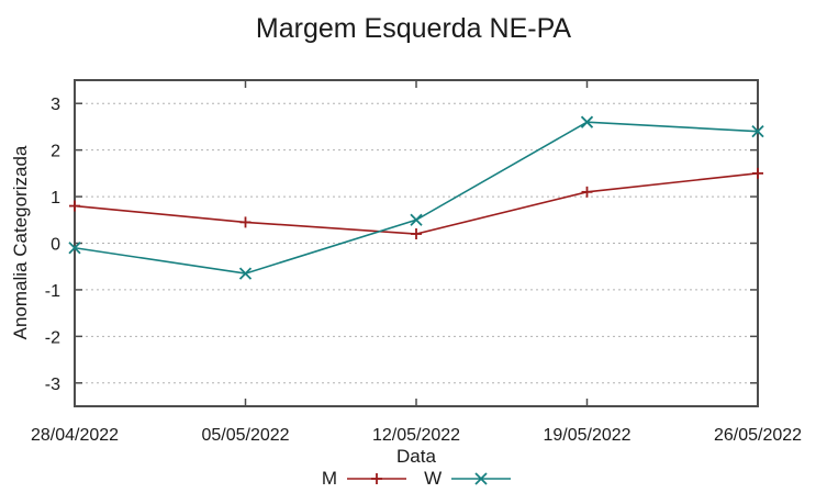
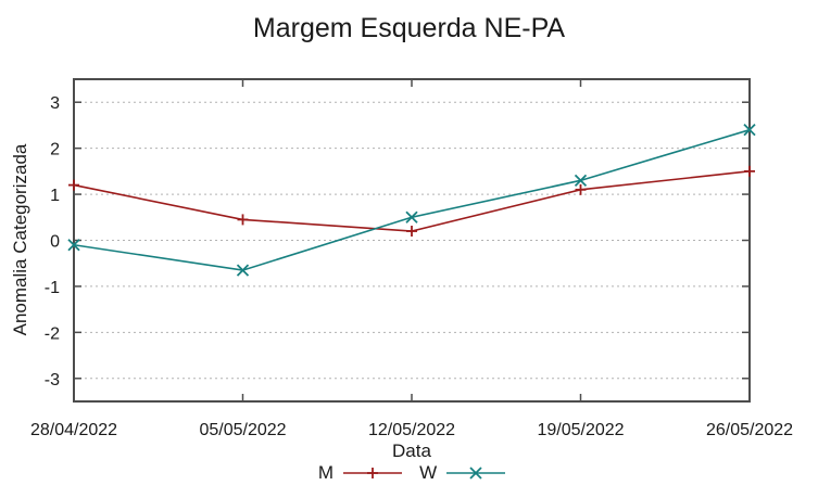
M/28/04/2022: 0.8 -> 1.2
W/19/05/2022: 2.6 -> 1.3
